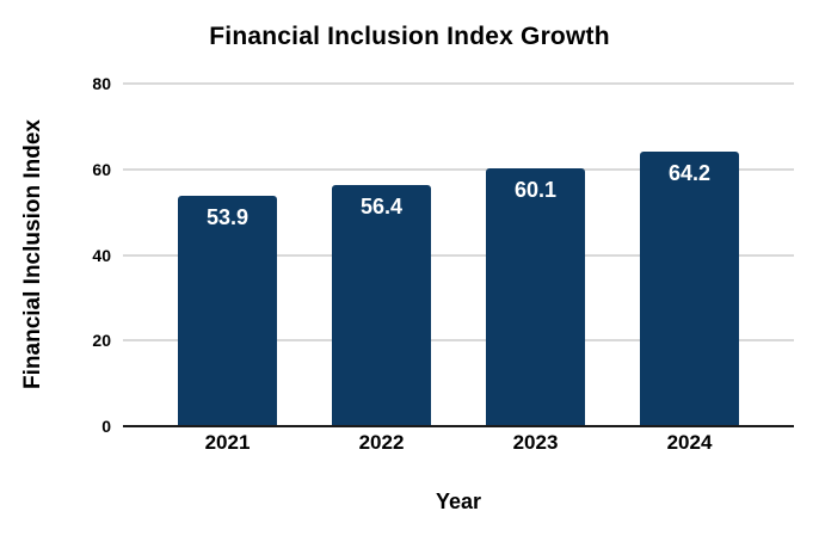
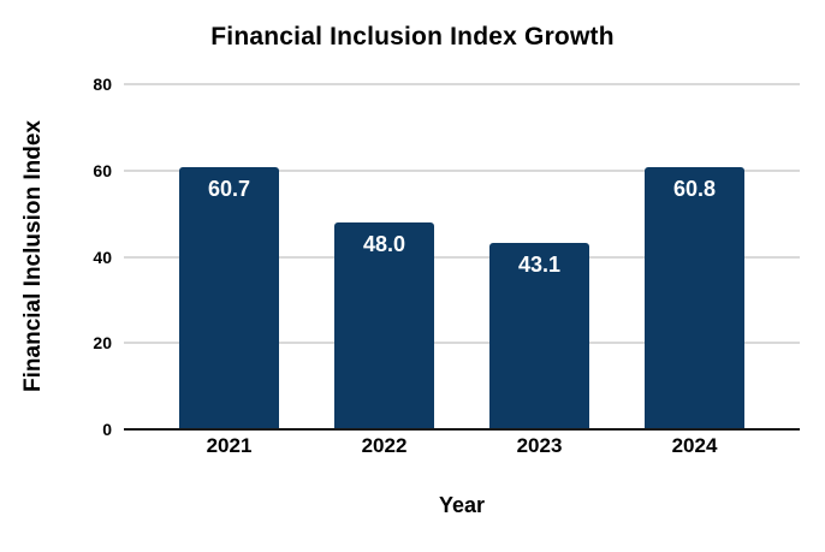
2021: 53.9 -> 60.7
2022: 56.4 -> 48.0
2023: 60.1 -> 43.1
2024: 64.2 -> 60.8
